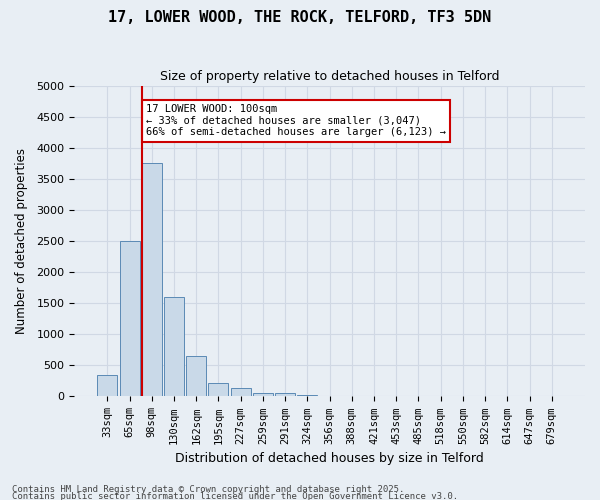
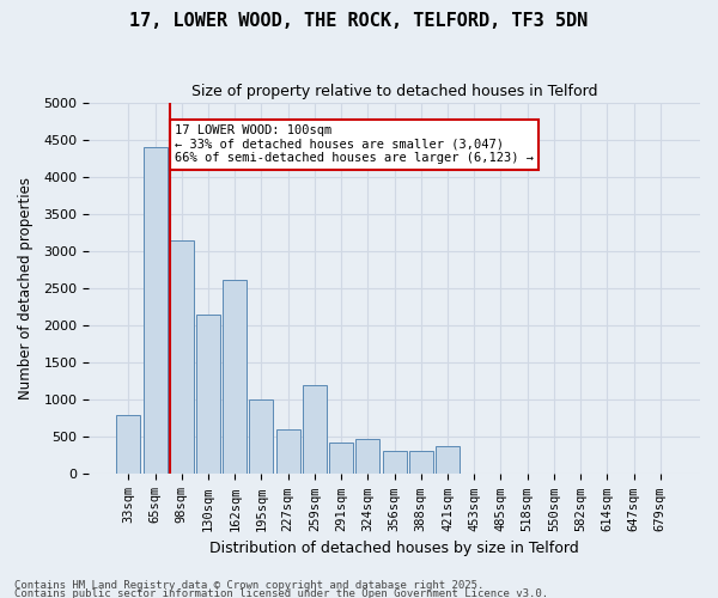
33sqm: 350 -> 800
65sqm: 2500 -> 4400
98sqm: 3750 -> 3140
130sqm: 1600 -> 2140
162sqm: 650 -> 2620
195sqm: 220 -> 1000
227sqm: 130 -> 600
259sqm: 60 -> 1200
291sqm: 50 -> 420
324sqm: 20 -> 480
356sqm: 0 -> 320
388sqm: 0 -> 320
421sqm: 0 -> 380
